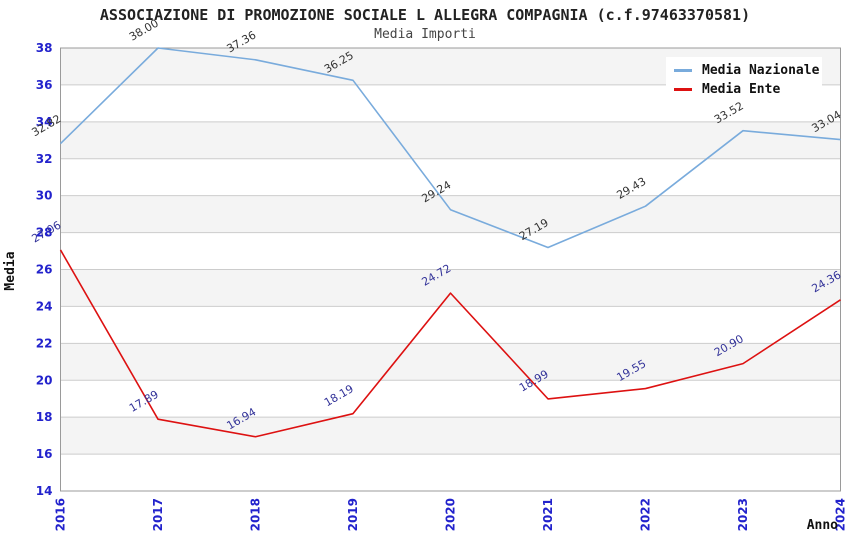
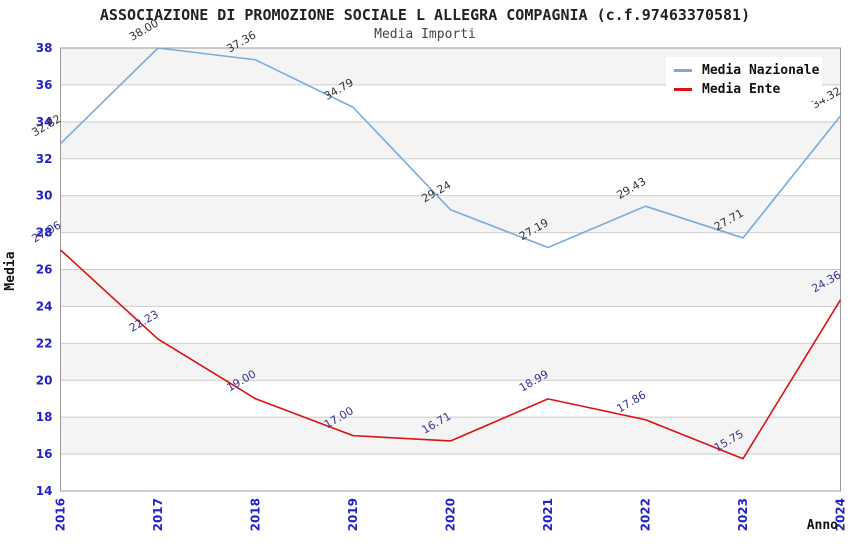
Media Ente/2017: 17.89 -> 22.23
Media Ente/2018: 16.94 -> 19.00
Media Nazionale/2019: 36.25 -> 34.79
Media Ente/2019: 18.19 -> 17.00
Media Ente/2020: 24.72 -> 16.71
Media Ente/2022: 19.55 -> 17.86
Media Nazionale/2023: 33.52 -> 27.71
Media Ente/2023: 20.90 -> 15.75
Media Nazionale/2024: 33.04 -> 34.32
